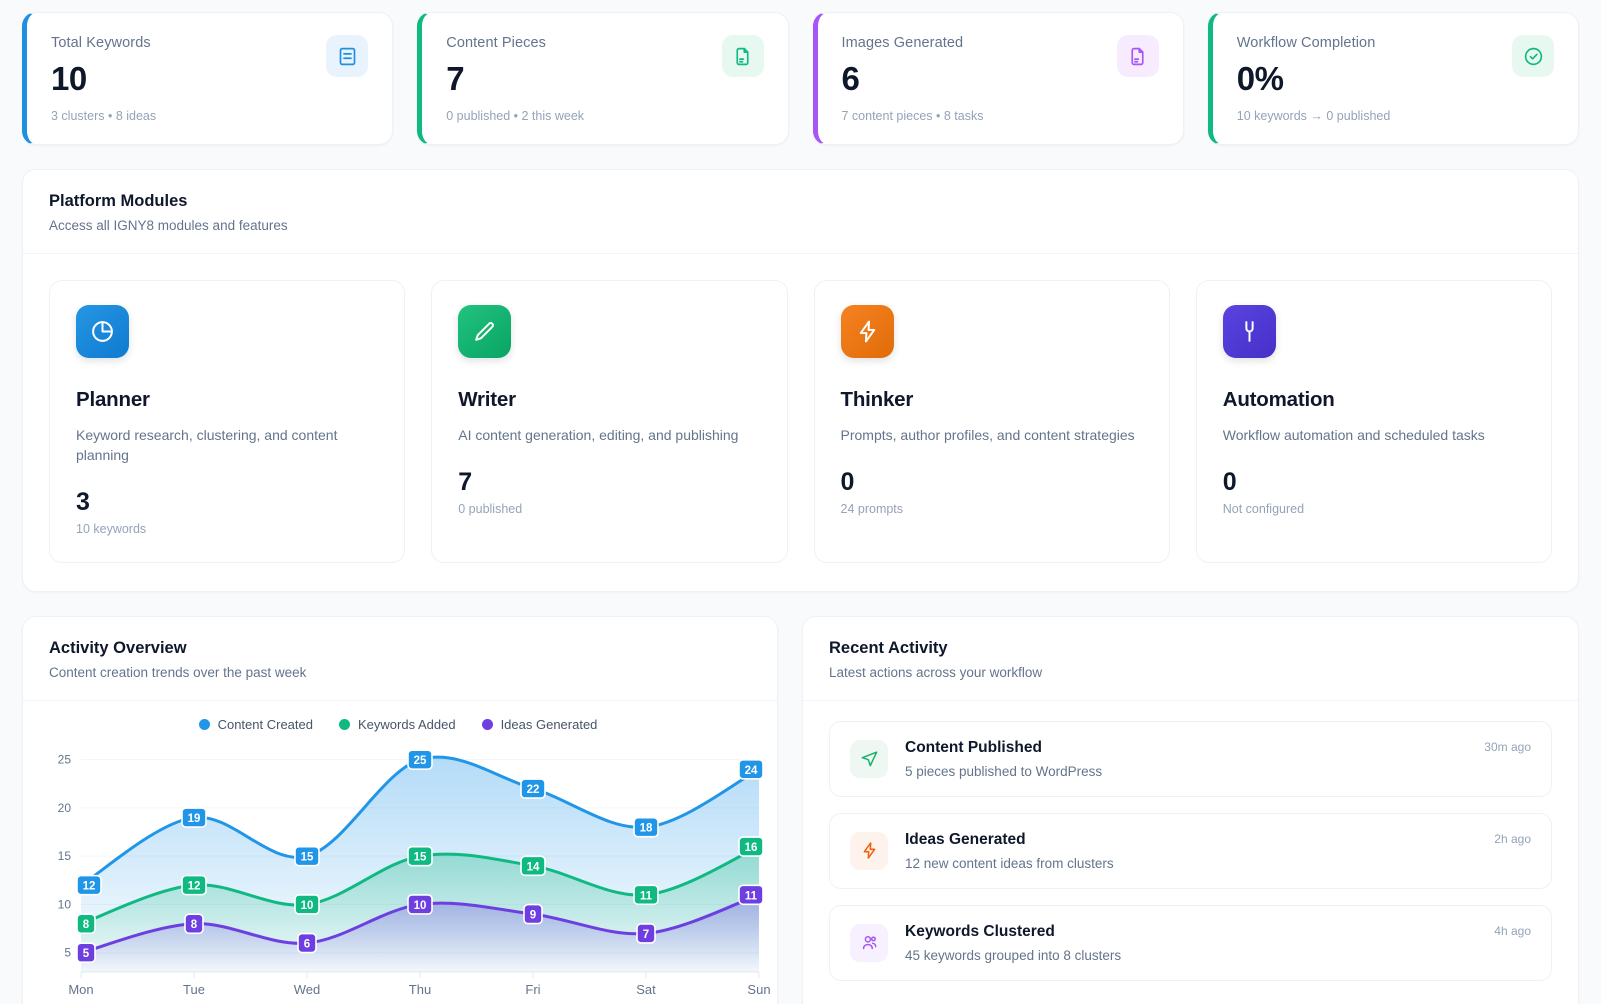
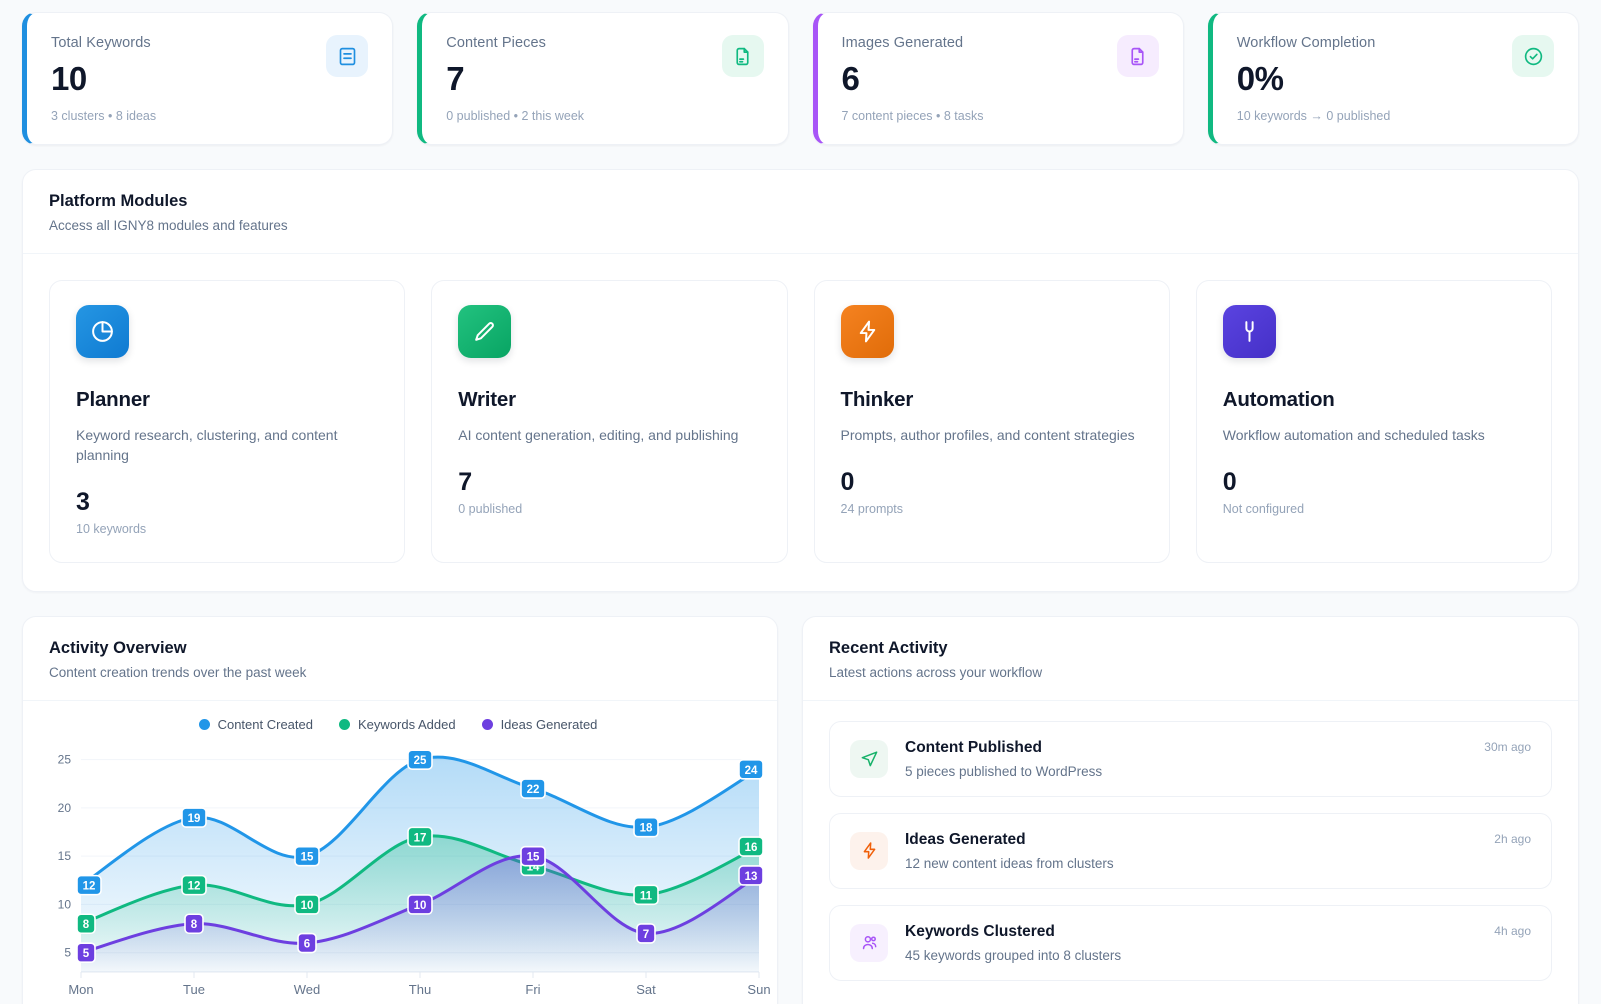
Keywords Added/Thu: 15 -> 17
Ideas Generated/Fri: 9 -> 15
Ideas Generated/Sun: 11 -> 13
